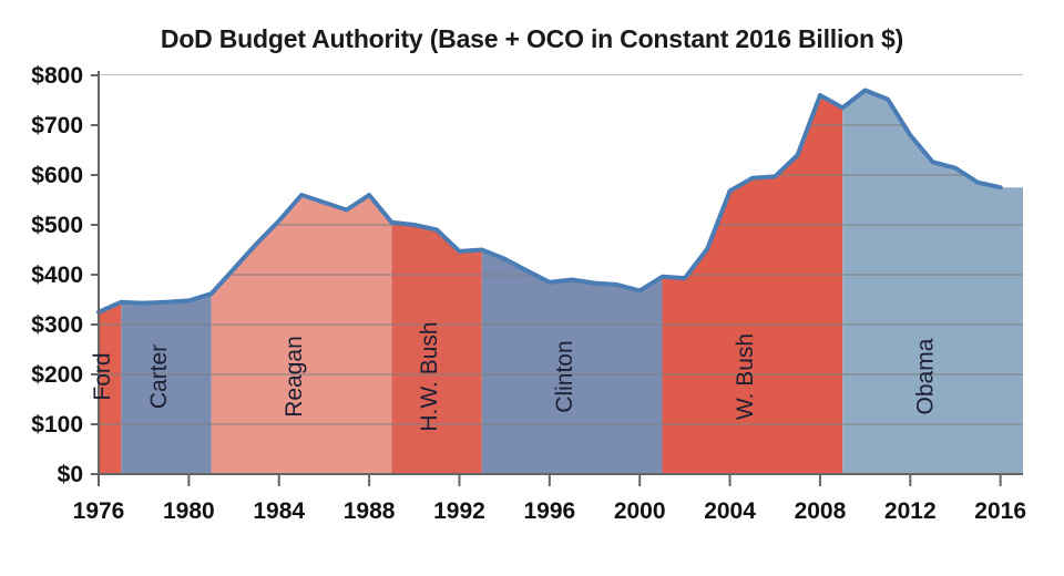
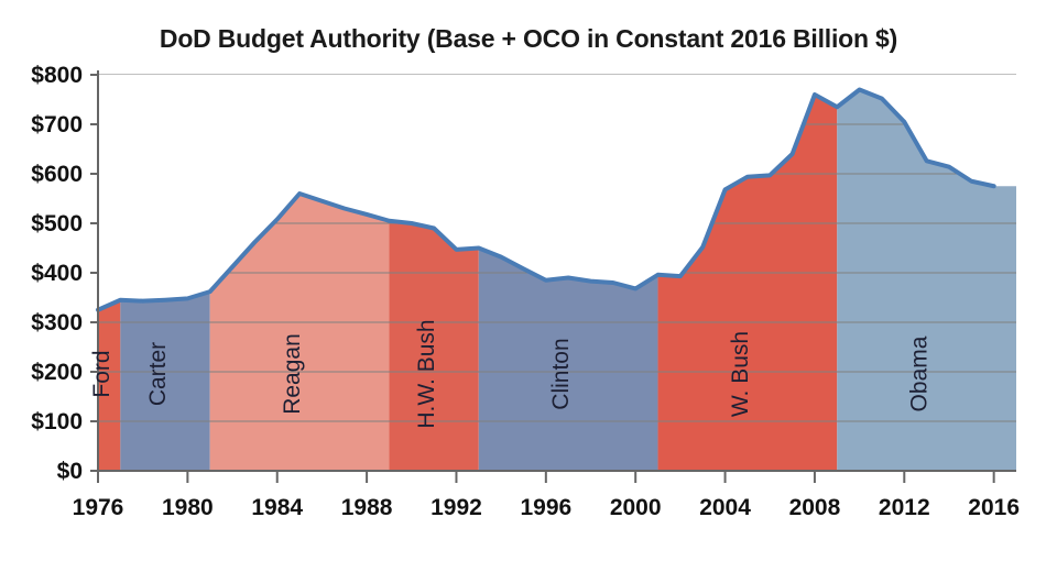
1988: $560 -> $520
2012: $680 -> $700
